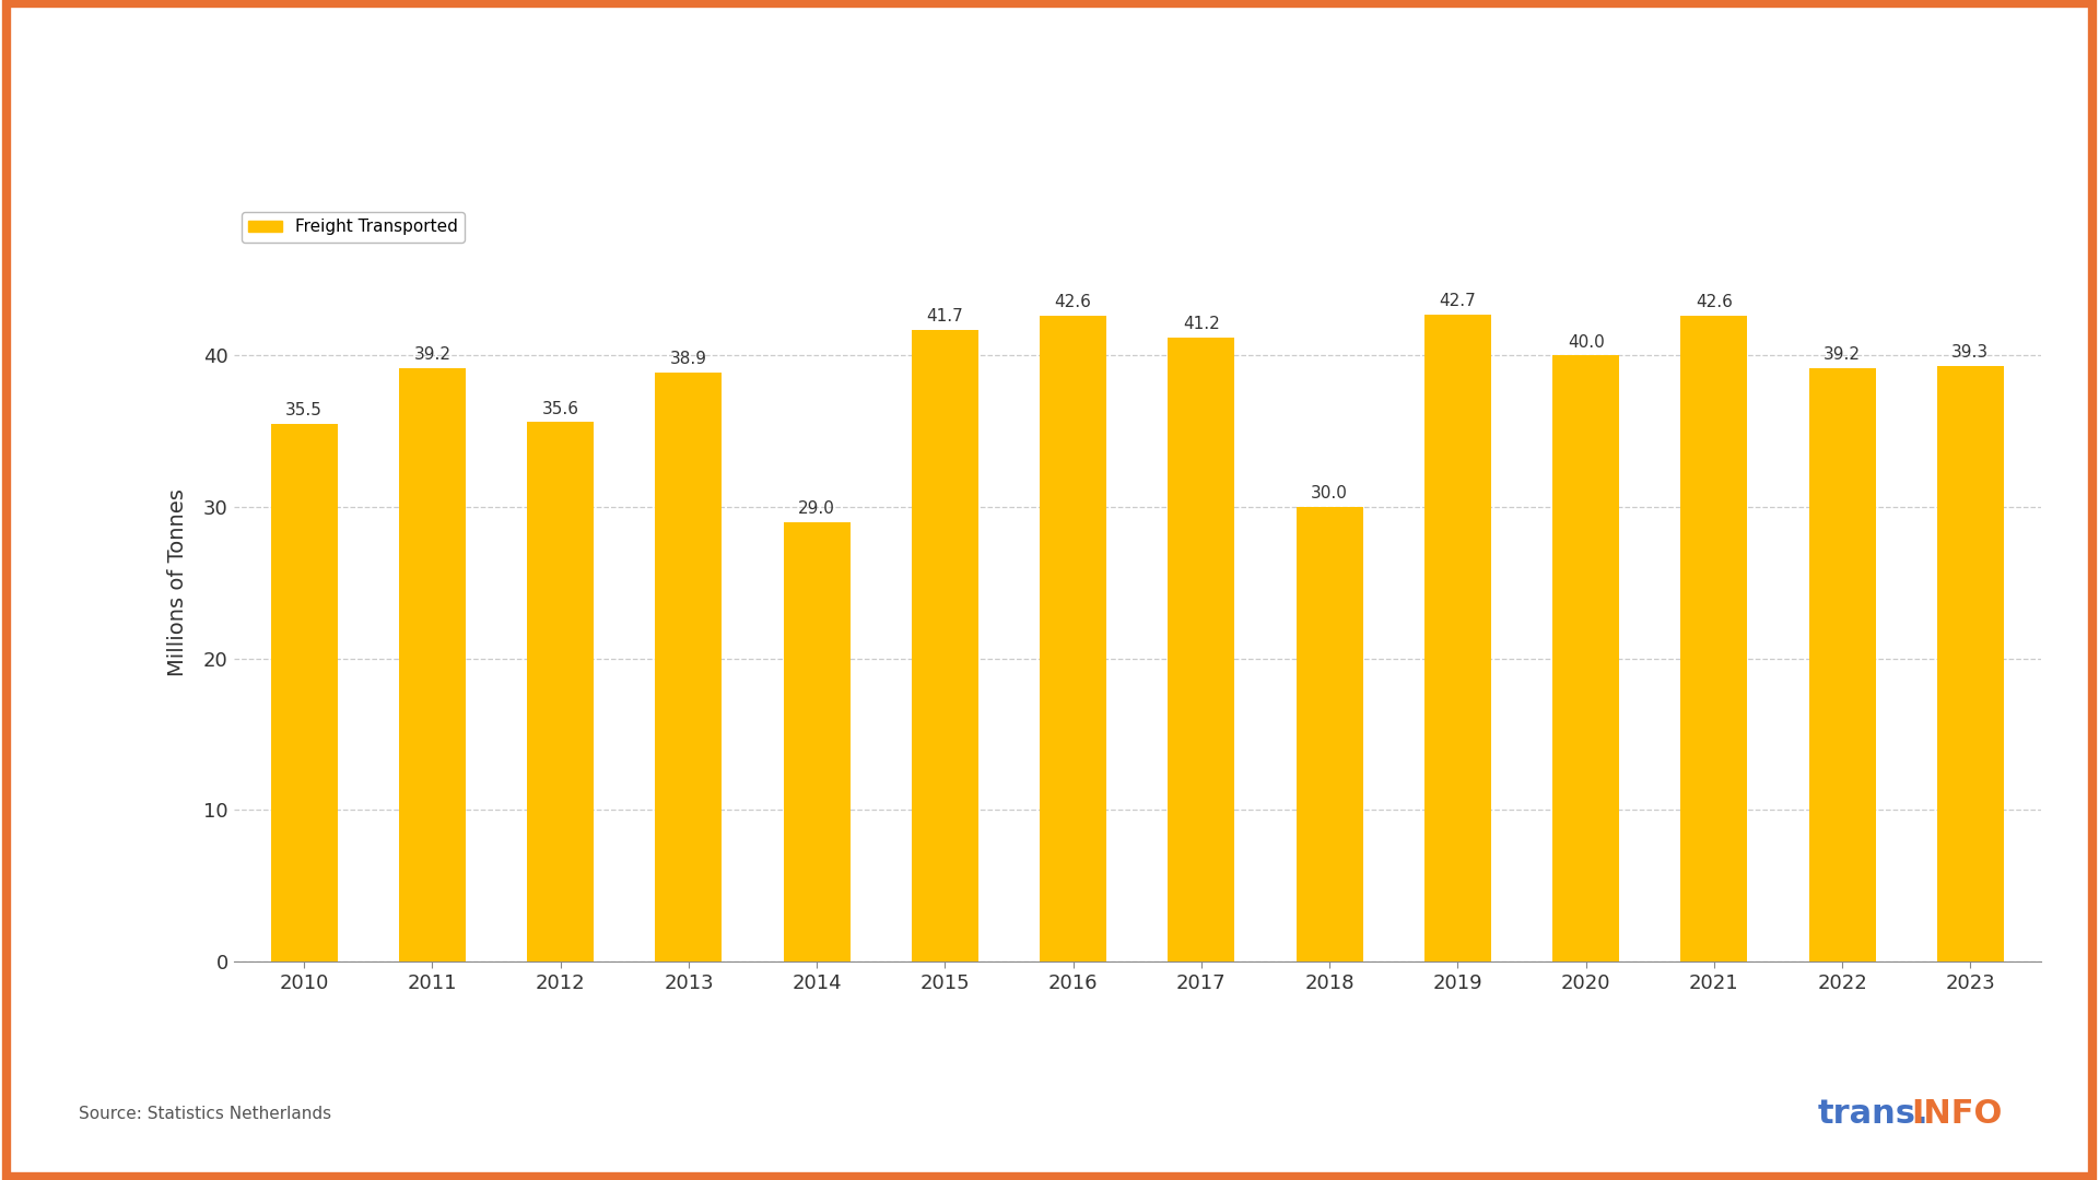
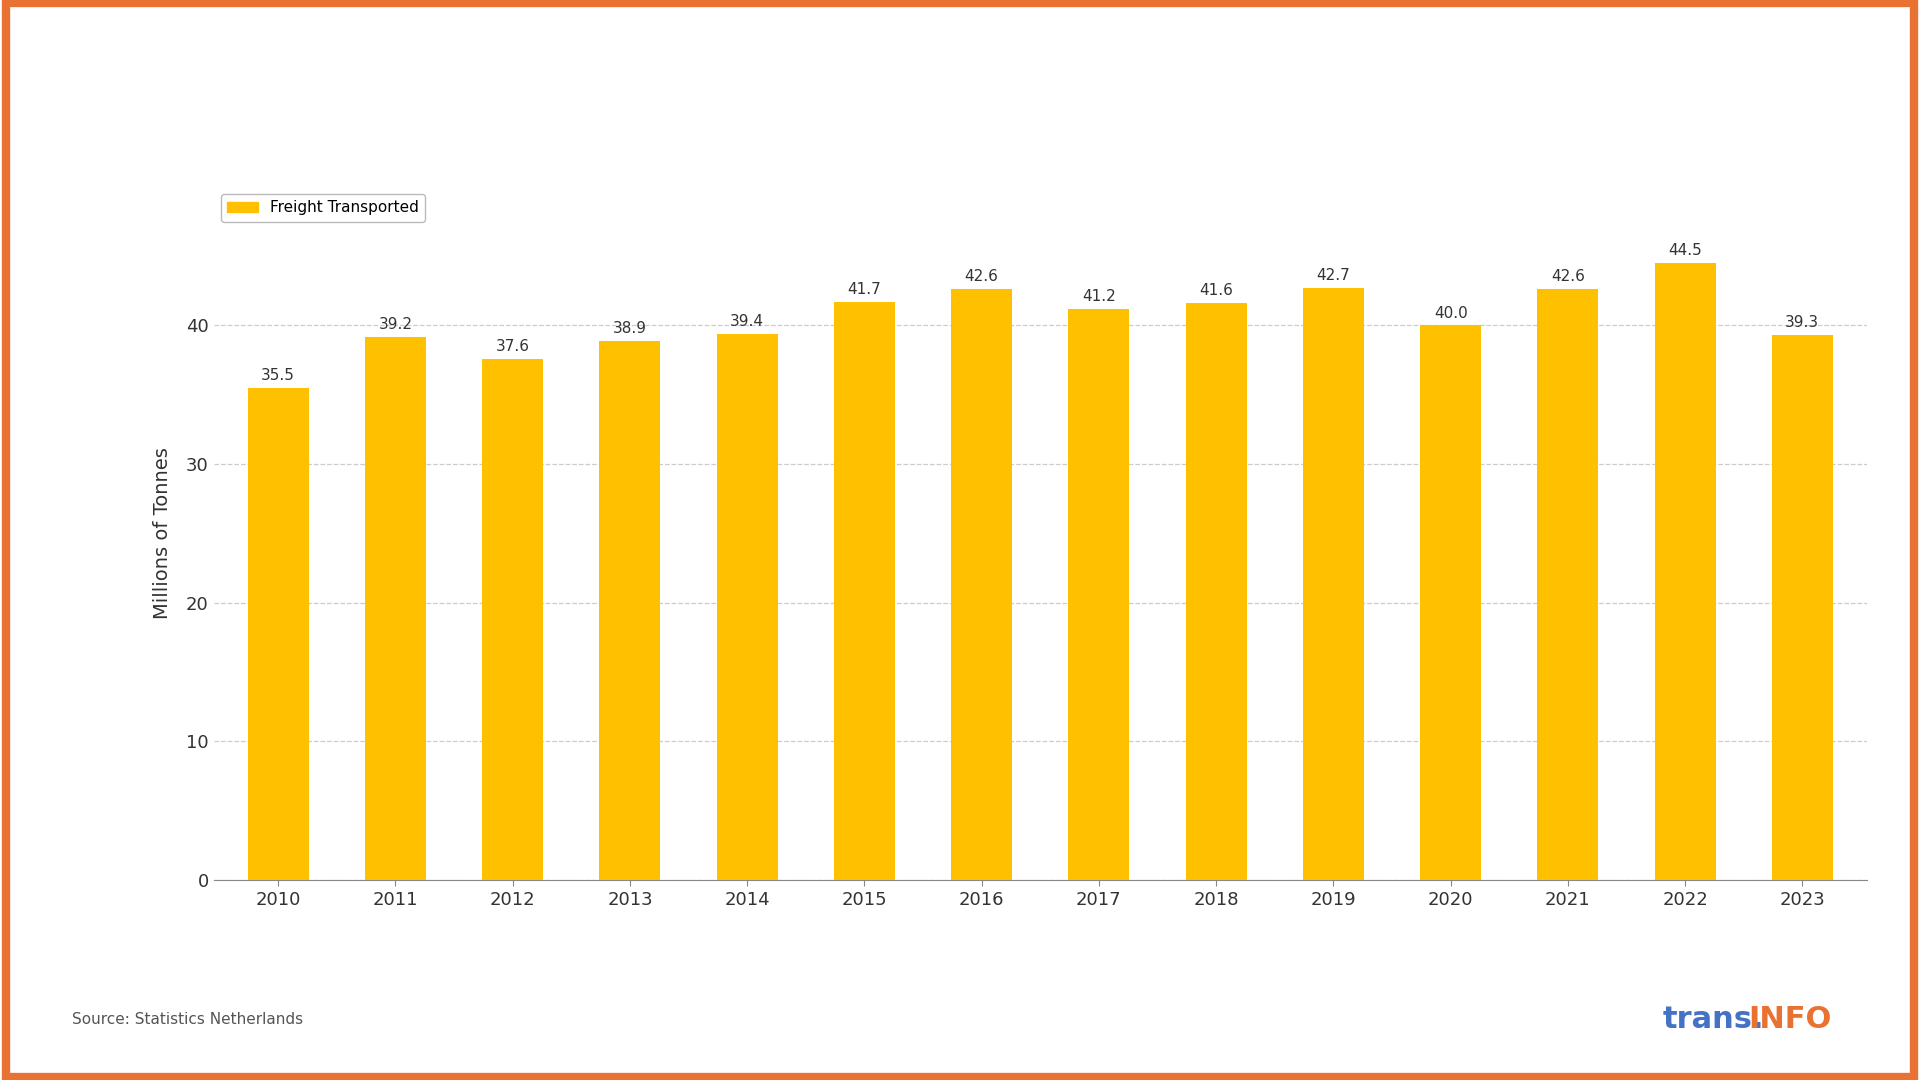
2012: 35.6 -> 37.6
2014: 29.0 -> 39.4
2018: 30.0 -> 41.6
2022: 39.2 -> 44.5
